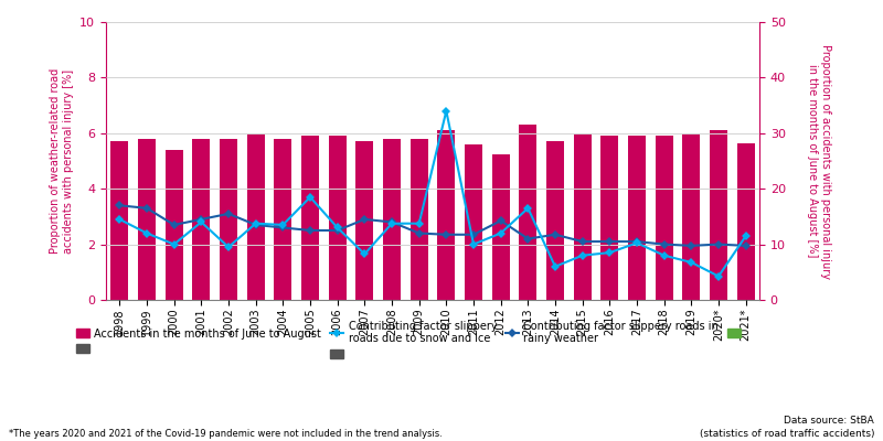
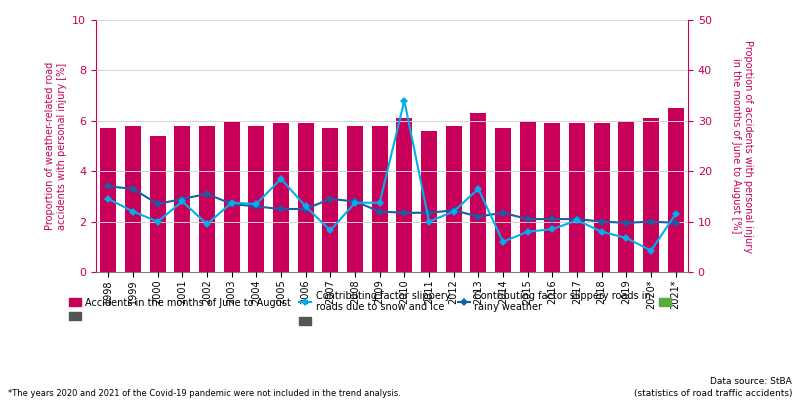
Accidents in the months of June to August/2012: 26.2 -> 29.0
Contributing factor slippery roads in rainy weather/2012: 2.85 -> 2.45
Accidents in the months of June to August/2021*: 28.2 -> 32.5
